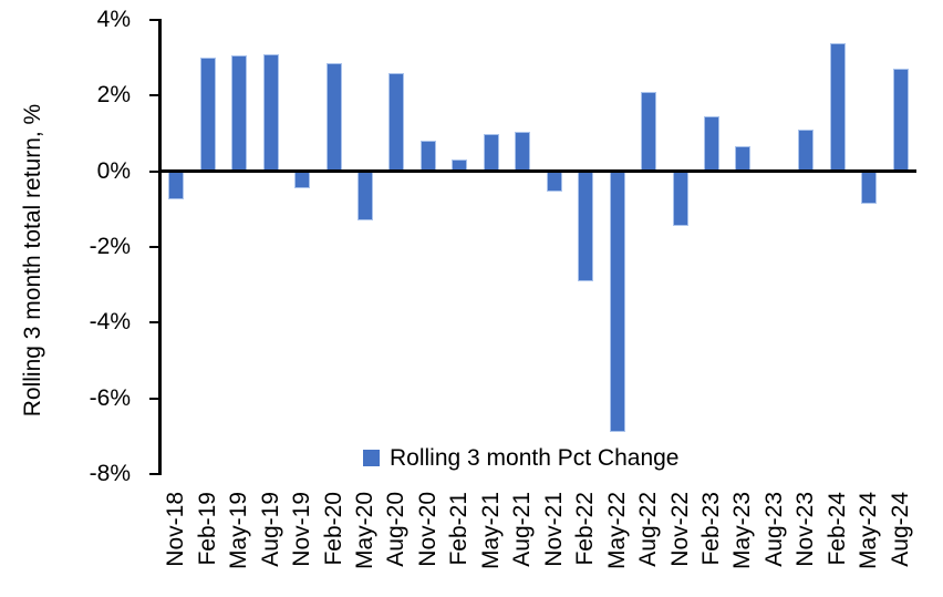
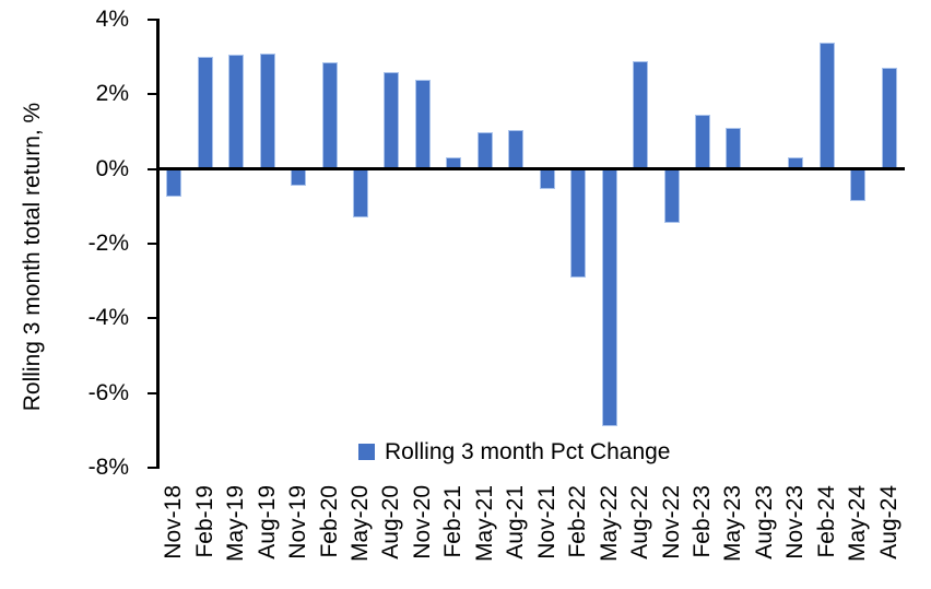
Nov-20: 0.8% -> 2.4%
Aug-22: 2.1% -> 2.9%
May-23: 0.7% -> 1.1%
Nov-23: 1.1% -> 0.3%
